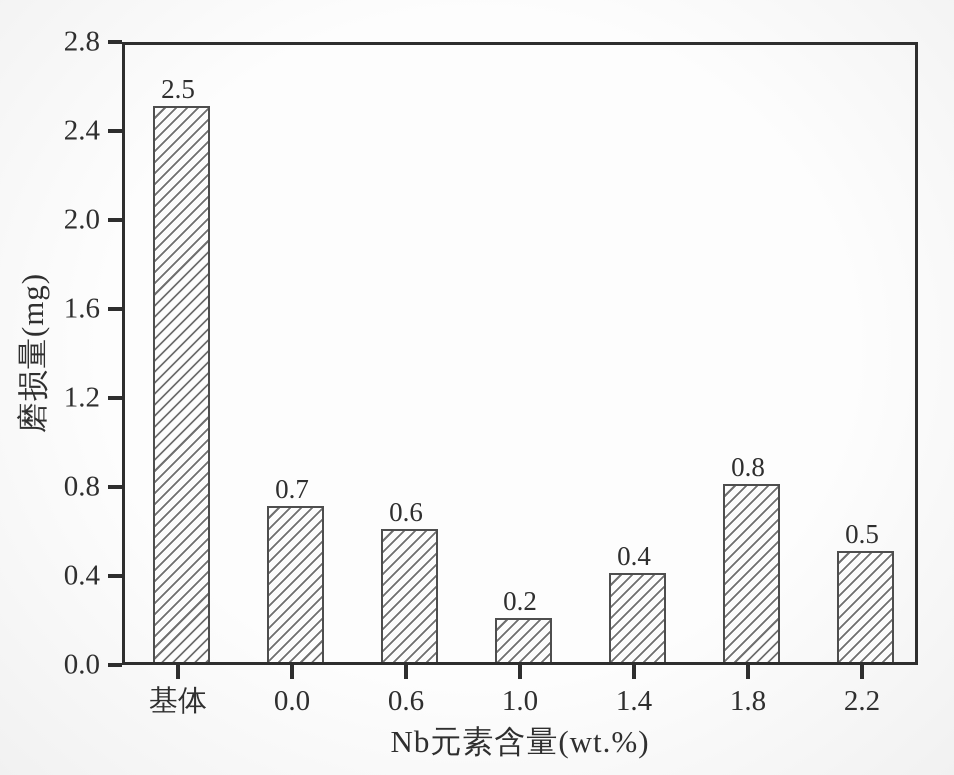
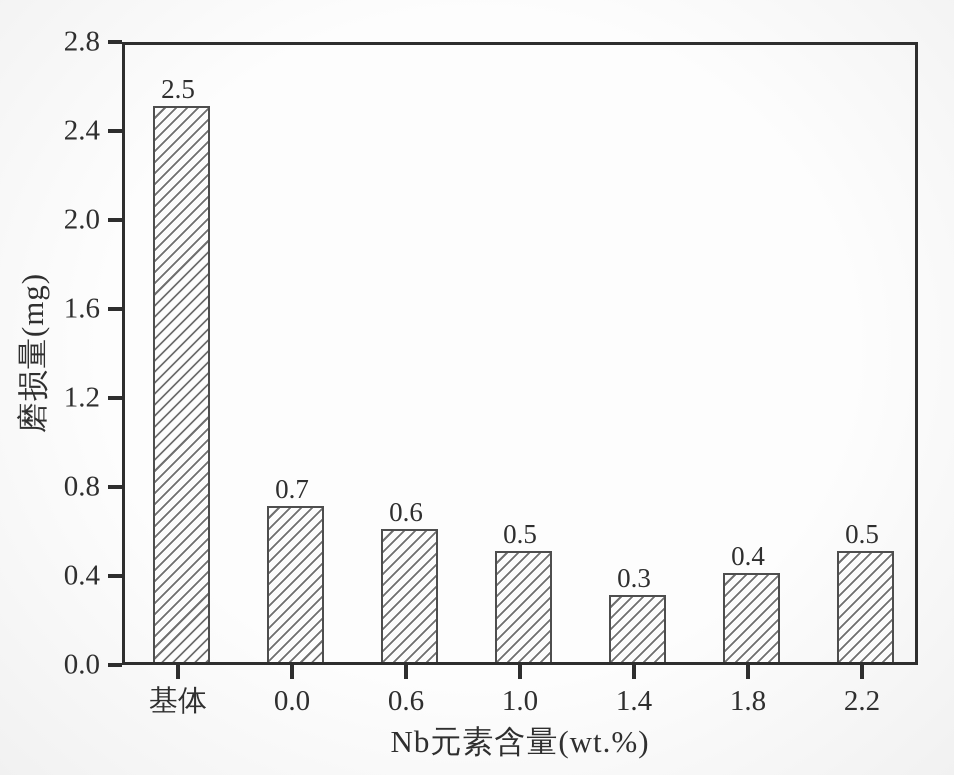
1.0: 0.2 -> 0.5
1.4: 0.4 -> 0.3
1.8: 0.8 -> 0.4
